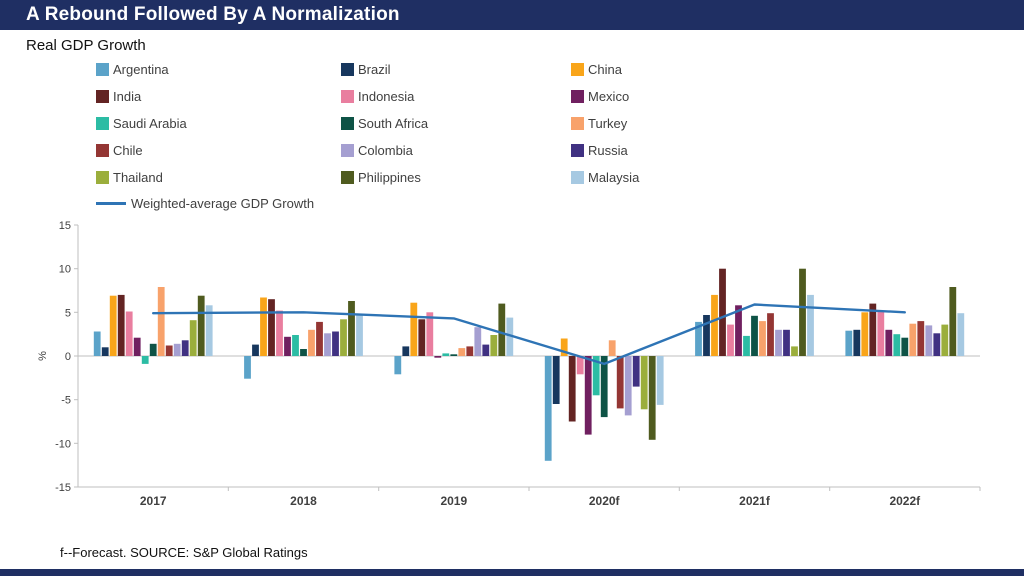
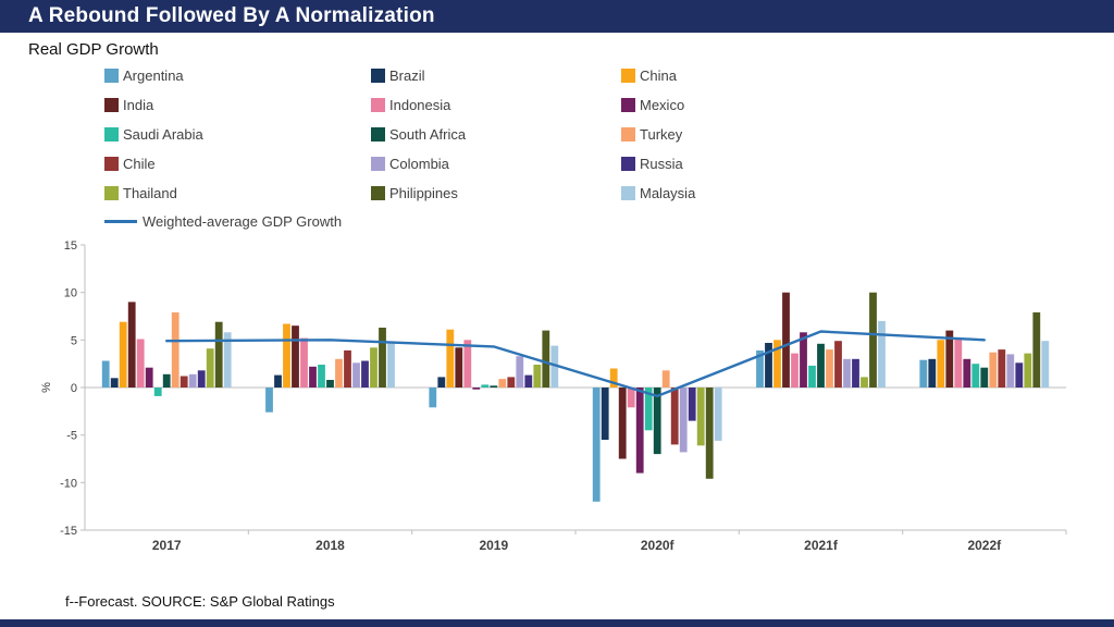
India/2017: 7 -> 9
China/2021f: 7 -> 5
